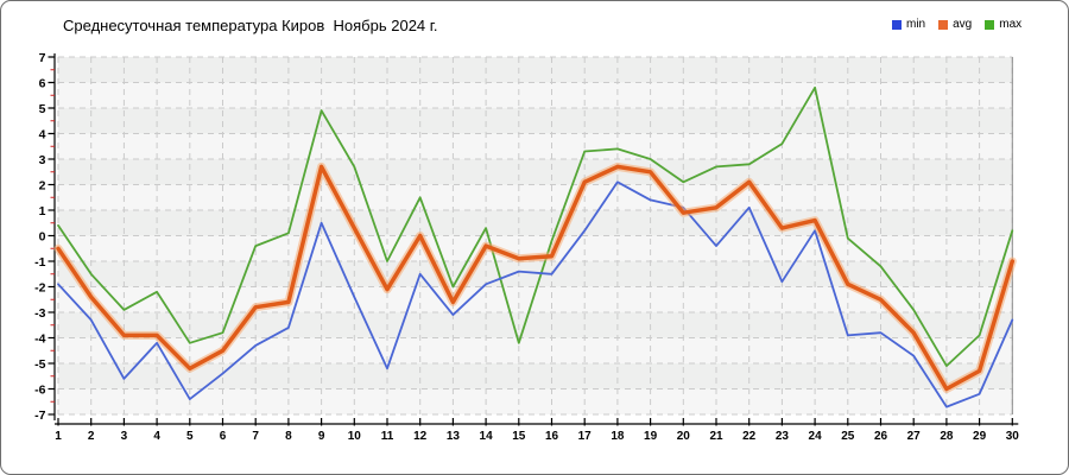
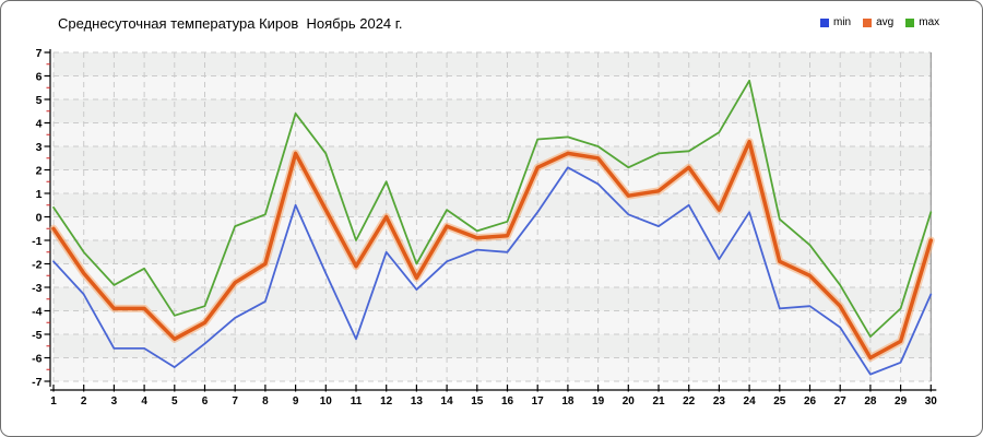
min/4: -4.2 -> -5.6
avg/8: -2.6 -> -2.0
max/9: 4.9 -> 4.4
max/15: -4.2 -> -0.6
min/20: 1.1 -> 0.1
min/22: 1.1 -> 0.5
avg/24: 0.6 -> 3.2
